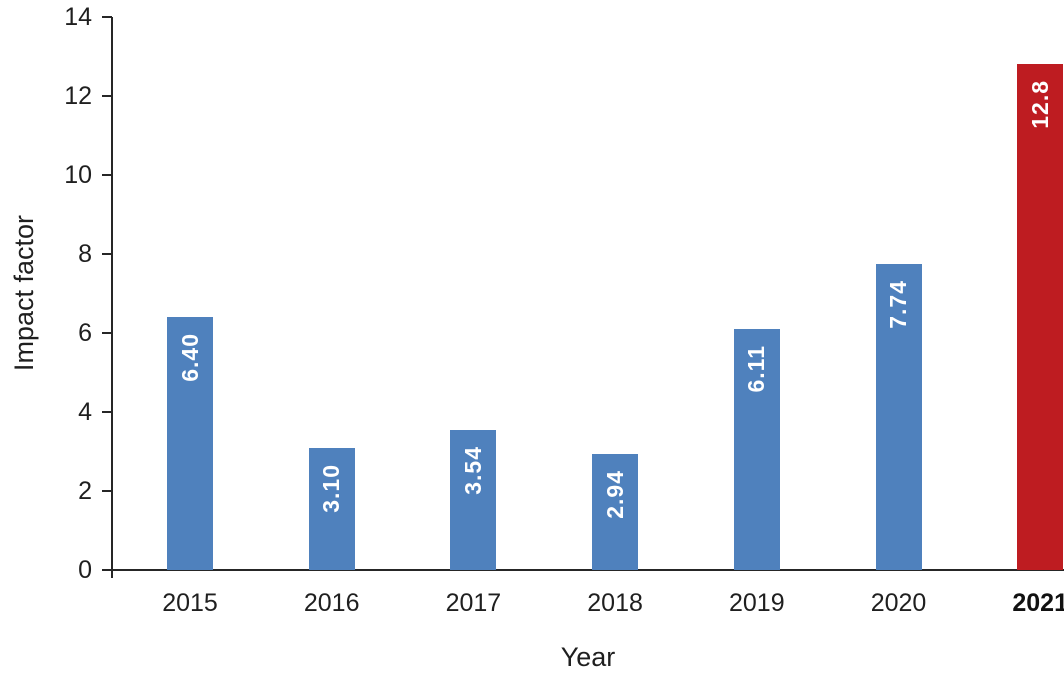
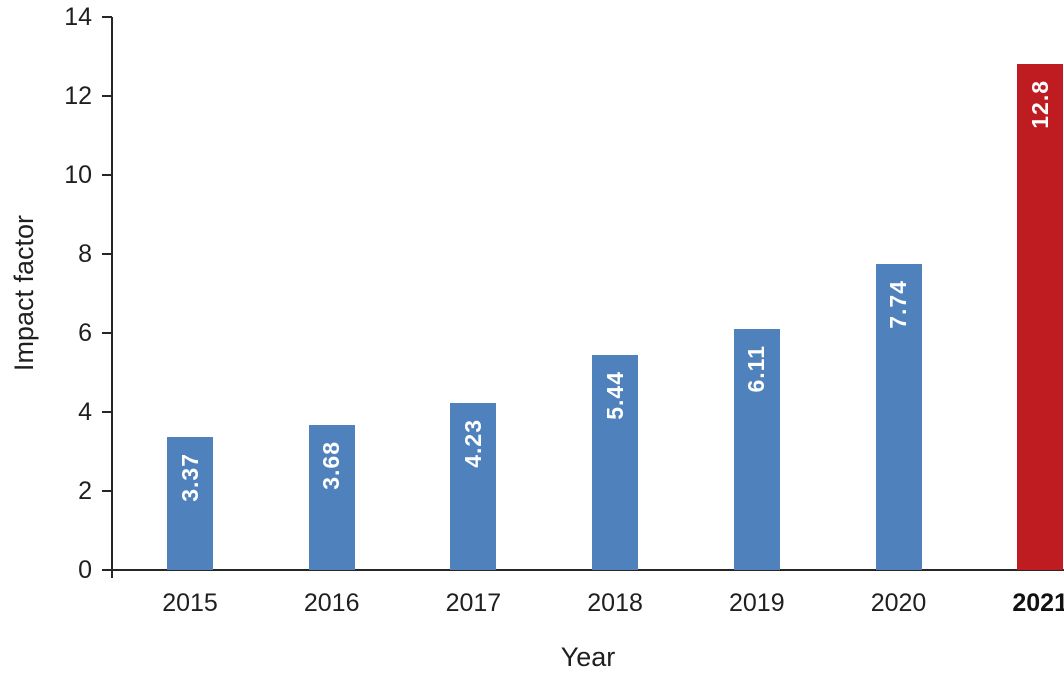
2015: 6.40 -> 3.37
2016: 3.10 -> 3.68
2017: 3.54 -> 4.23
2018: 2.94 -> 5.44
